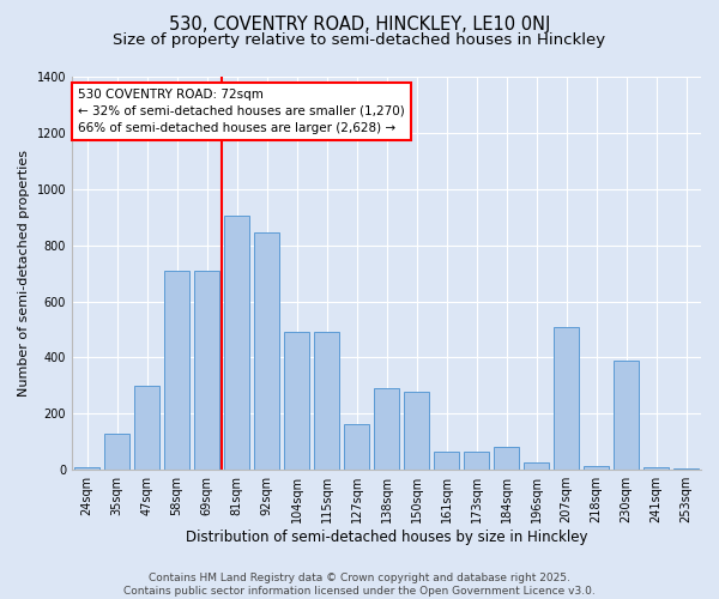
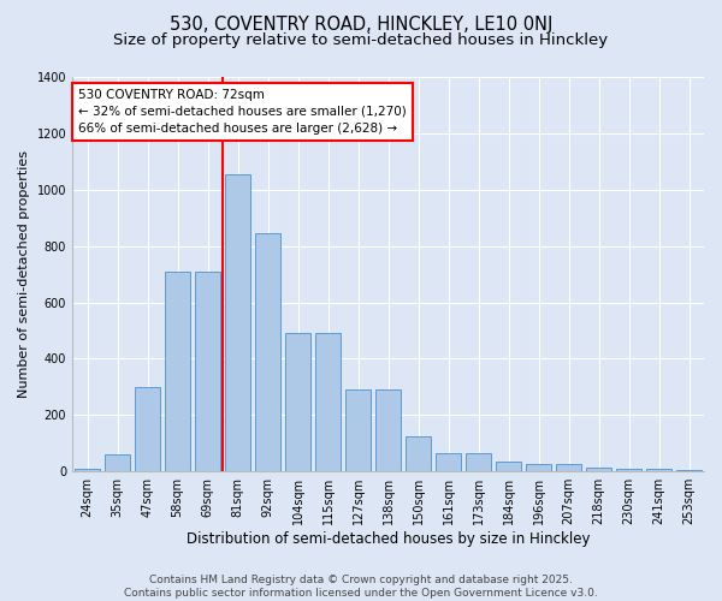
35sqm: 130 -> 60
81sqm: 905 -> 1055
127sqm: 165 -> 290
150sqm: 280 -> 125
184sqm: 80 -> 35
207sqm: 510 -> 25
230sqm: 390 -> 10
